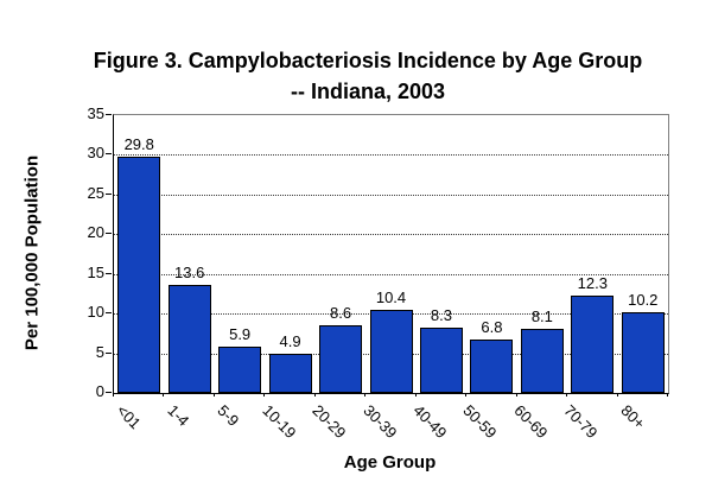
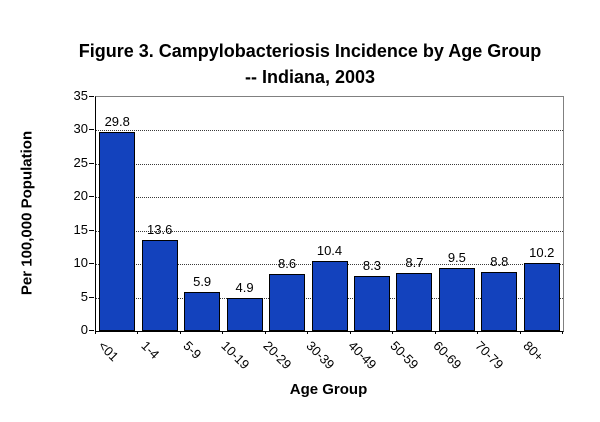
50-59: 6.8 -> 8.7
60-69: 8.1 -> 9.5
70-79: 12.3 -> 8.8
